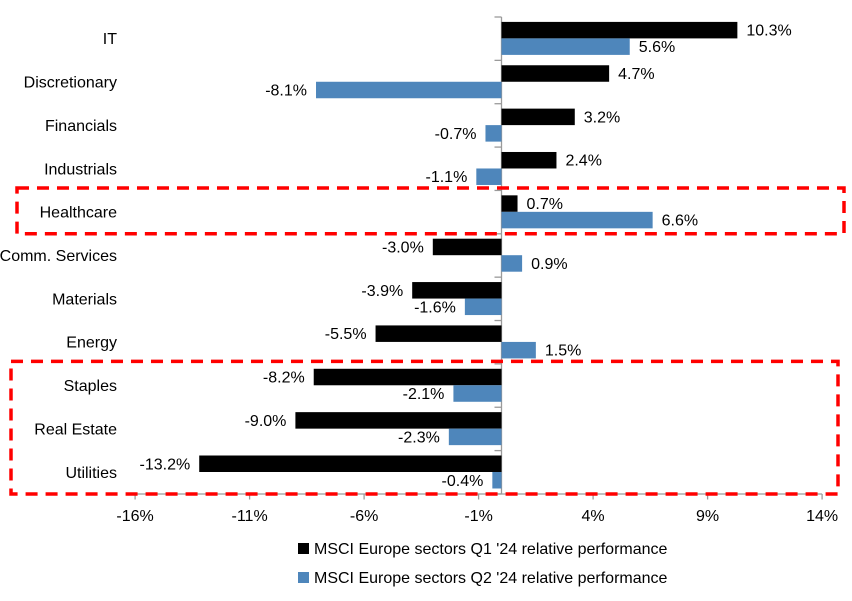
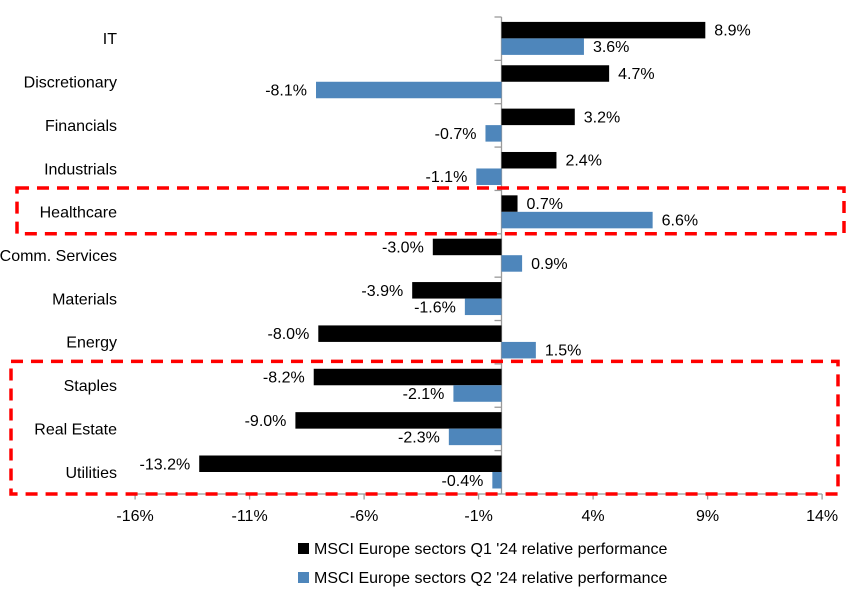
MSCI Europe sectors Q1 '24 relative performance/IT: 10.3% -> 8.9%
MSCI Europe sectors Q2 '24 relative performance/IT: 5.6% -> 3.6%
MSCI Europe sectors Q1 '24 relative performance/Energy: -5.5% -> -8.0%
